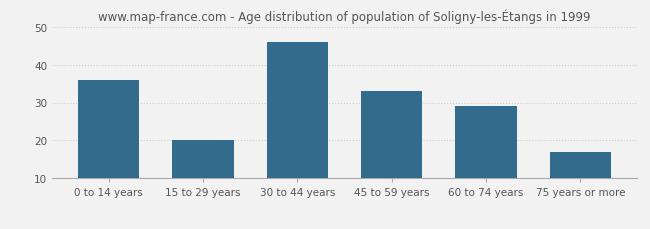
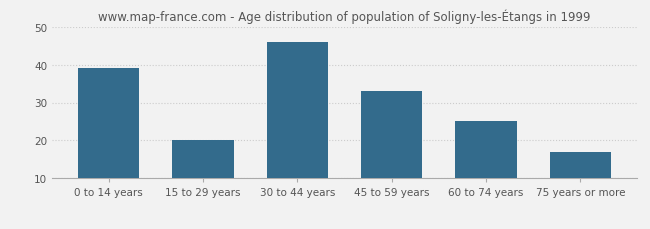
0 to 14 years: 36 -> 39
60 to 74 years: 29 -> 25
